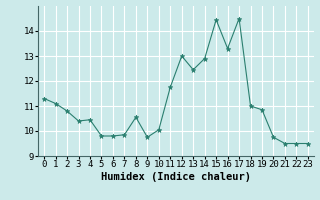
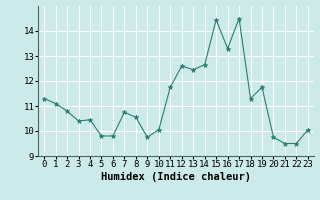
7: 9.85 -> 10.75
12: 13.00 -> 12.60
14: 12.90 -> 12.65
18: 11.00 -> 11.30
19: 10.85 -> 11.75
23: 9.50 -> 10.05
